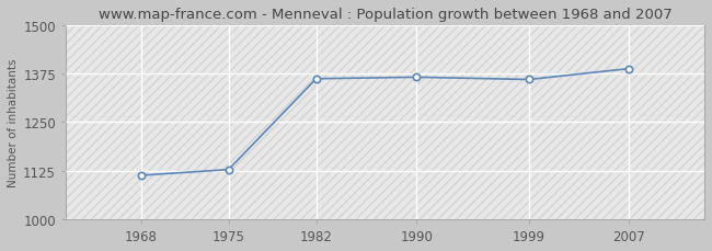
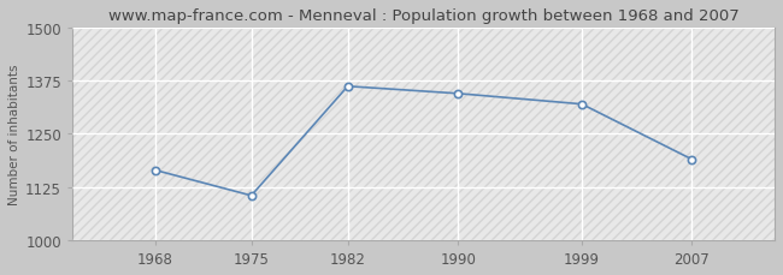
1968: 1113 -> 1165
1975: 1128 -> 1105
1990: 1366 -> 1345
1999: 1360 -> 1320
2007: 1388 -> 1190
